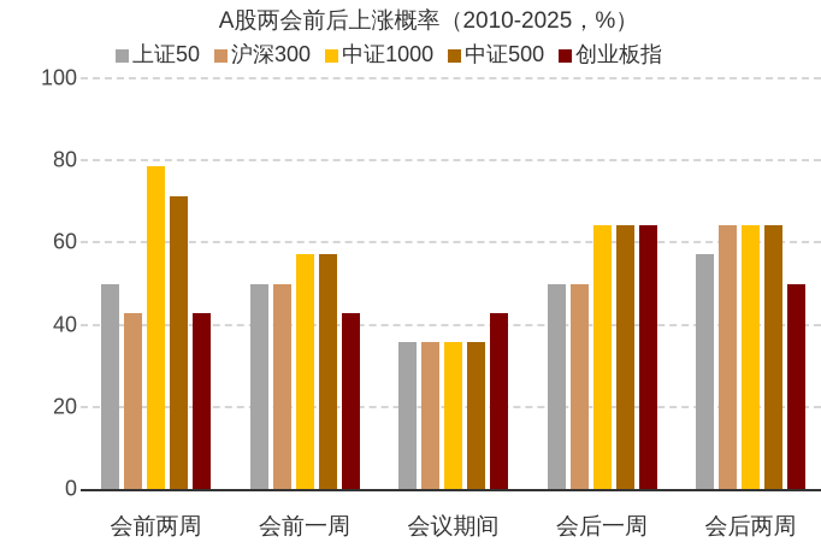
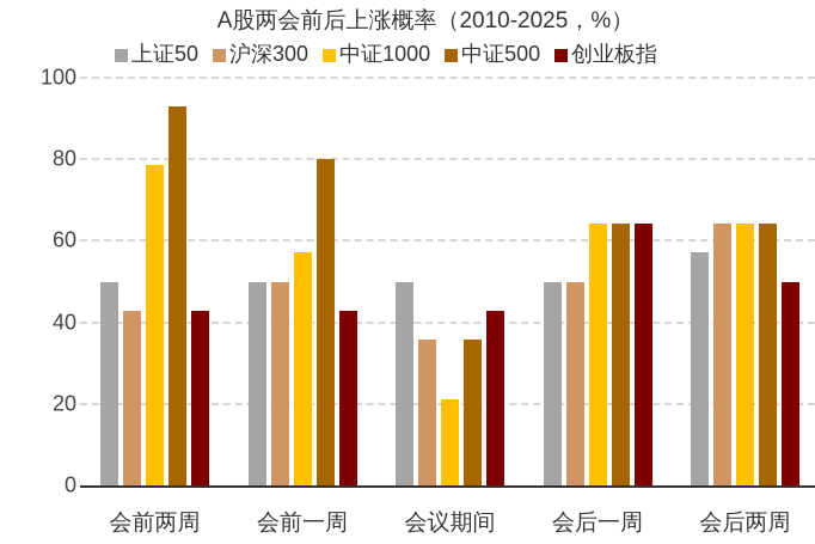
中证500/会前两周: 71 -> 93
中证500/会前一周: 57 -> 80
上证50/会议期间: 36 -> 50
中证1000/会议期间: 36 -> 21
